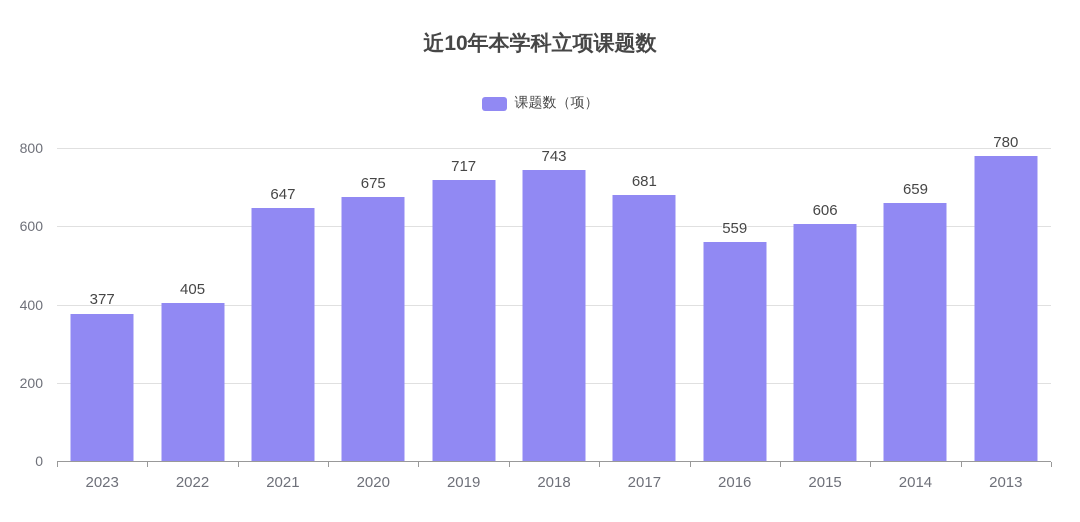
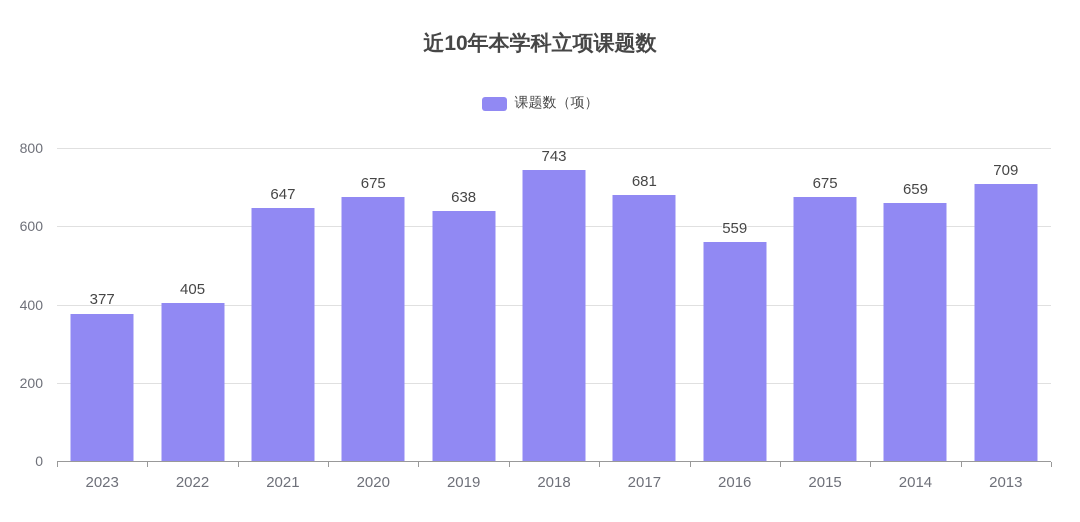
2019: 717 -> 638
2015: 606 -> 675
2013: 780 -> 709
